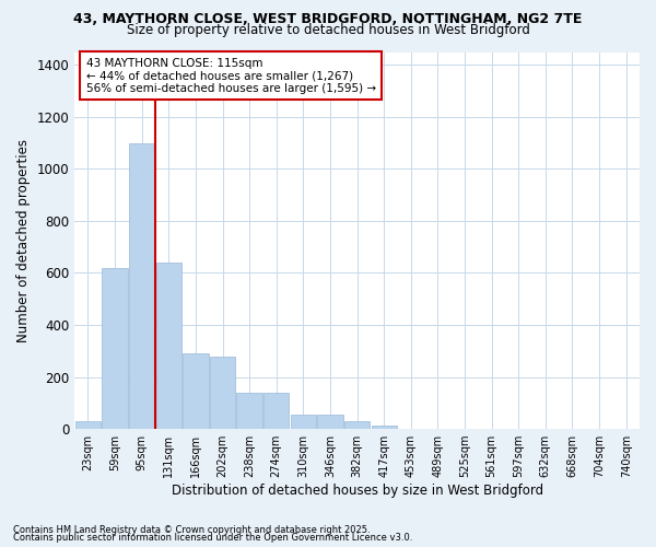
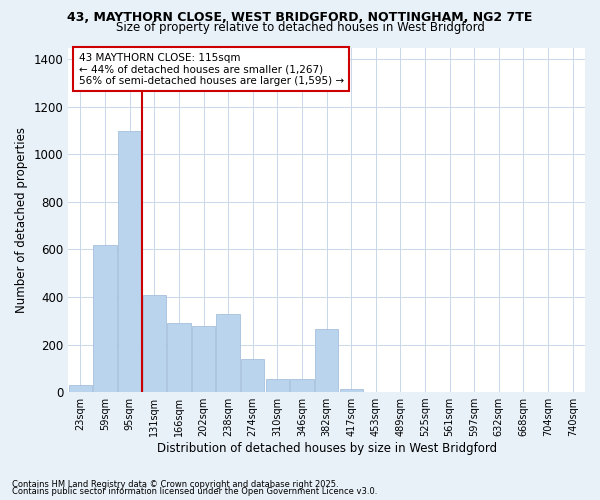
131sqm: 640 -> 410
238sqm: 140 -> 330
382sqm: 30 -> 265
